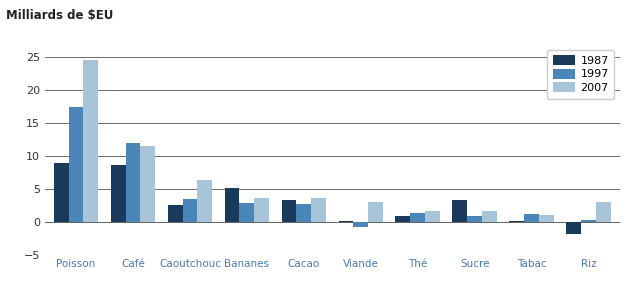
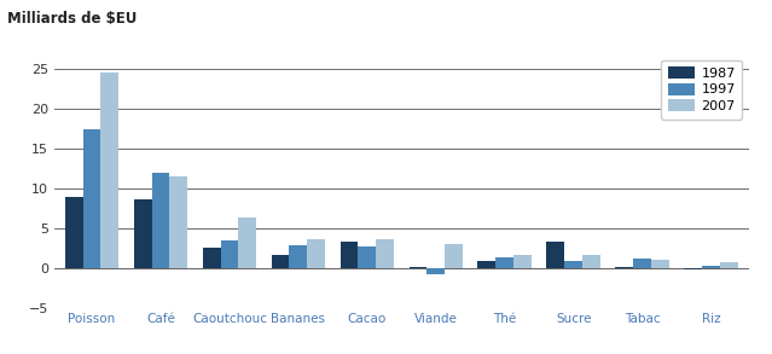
1987/Bananes: 5.2 -> 1.6
1987/Riz: -1.8 -> -0.2
2007/Riz: 3.0 -> 0.8
